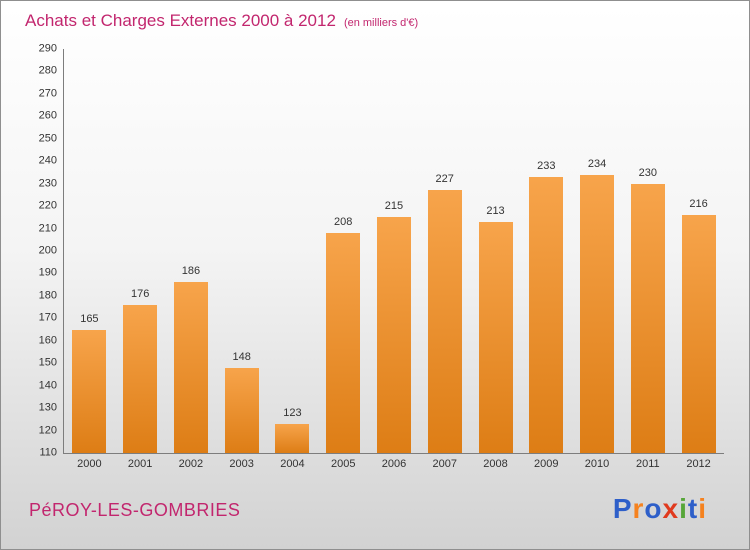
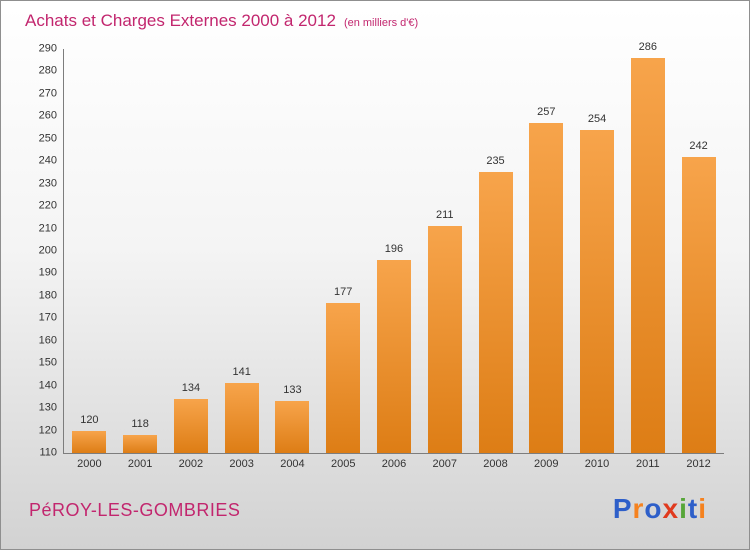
2000: 165 -> 120
2001: 176 -> 118
2002: 186 -> 134
2003: 148 -> 141
2004: 123 -> 133
2005: 208 -> 177
2006: 215 -> 196
2007: 227 -> 211
2008: 213 -> 235
2009: 233 -> 257
2010: 234 -> 254
2011: 230 -> 286
2012: 216 -> 242
